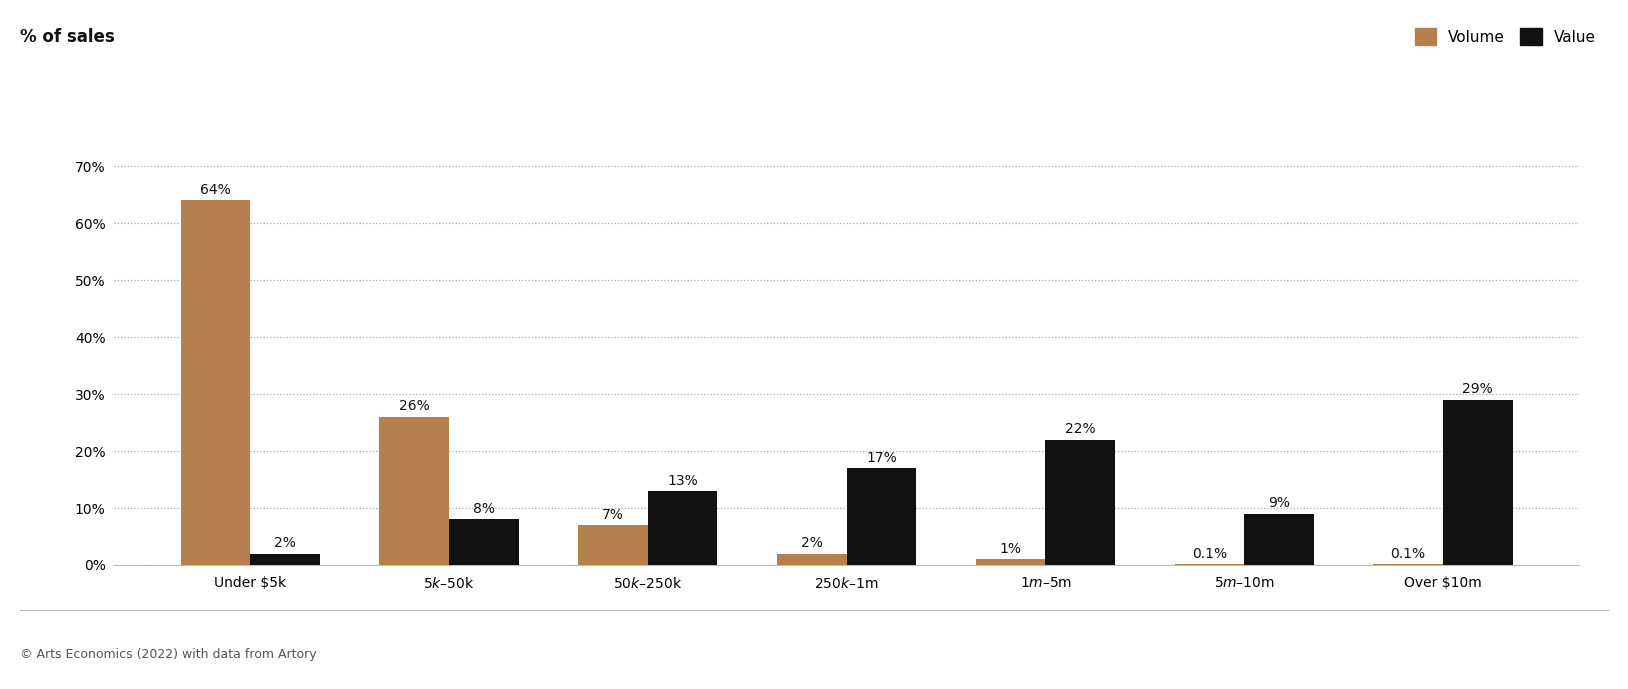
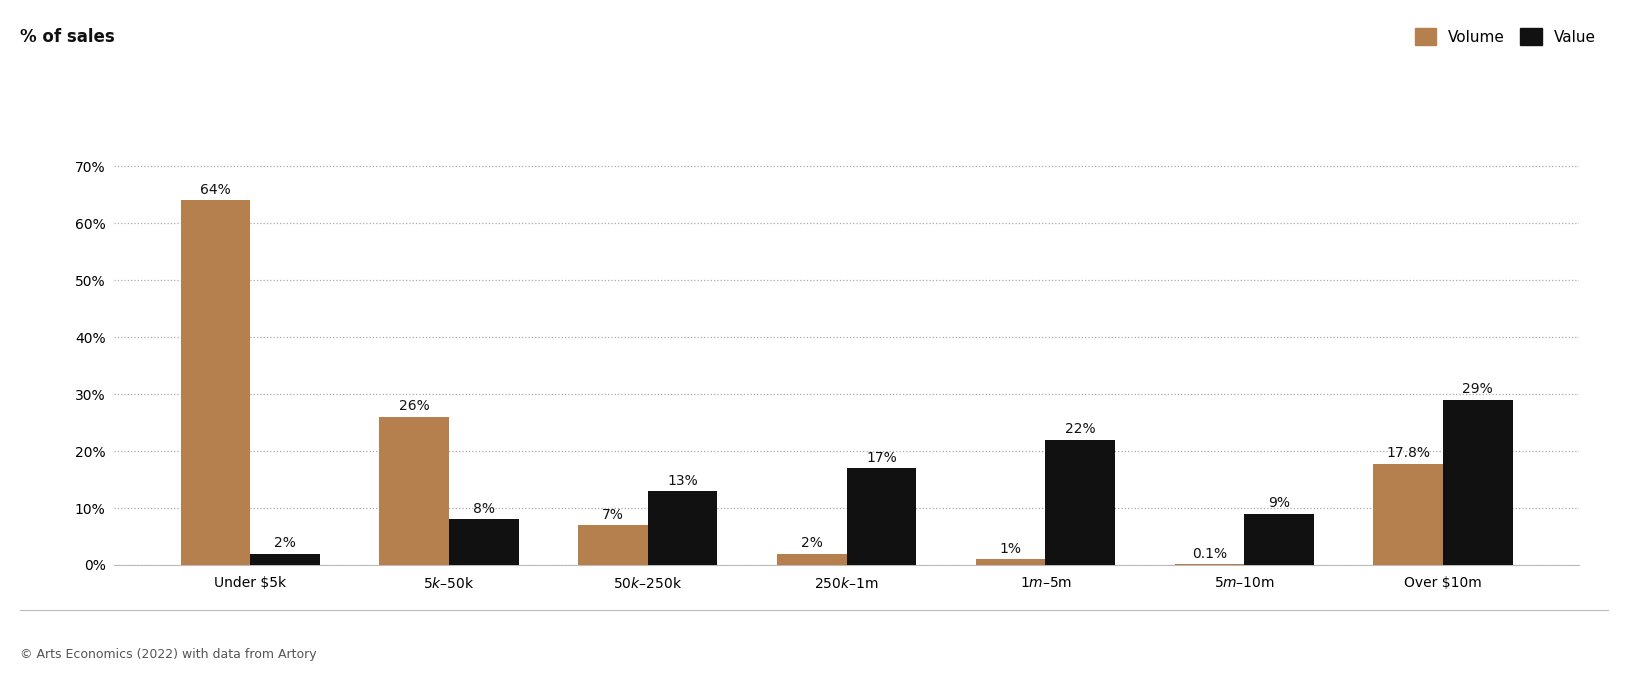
Volume/Over $10m: 0.1% -> 17.8%
